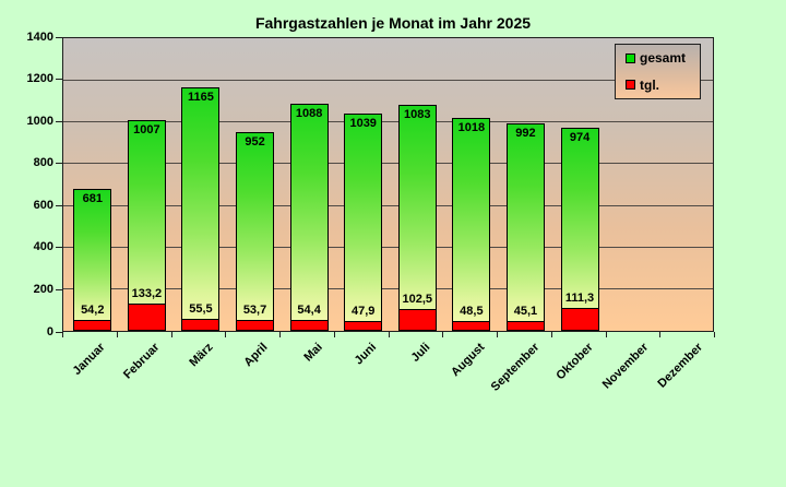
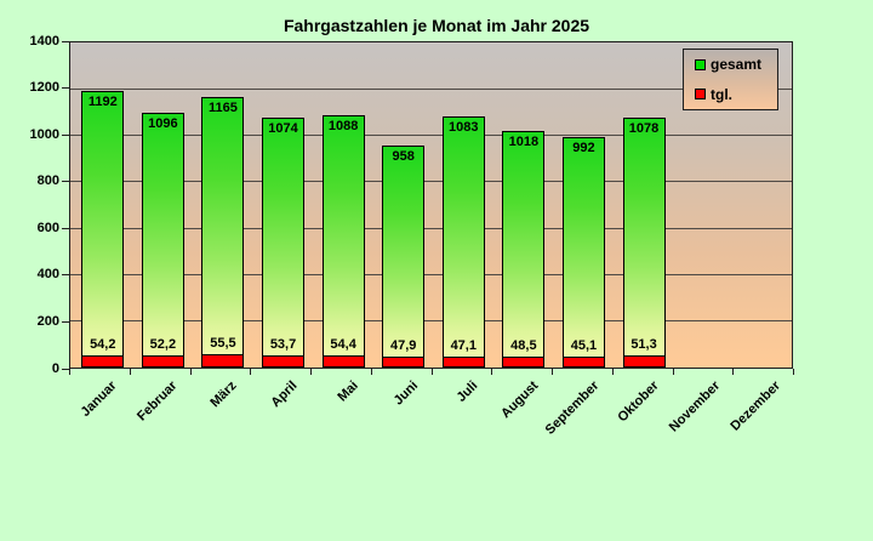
gesamt/Januar: 681 -> 1192
gesamt/Februar: 1007 -> 1096
tgl./Februar: 133,2 -> 52,2
gesamt/April: 952 -> 1074
gesamt/Juni: 1039 -> 958
tgl./Juli: 102,5 -> 47,1
gesamt/Oktober: 974 -> 1078
tgl./Oktober: 111,3 -> 51,3
